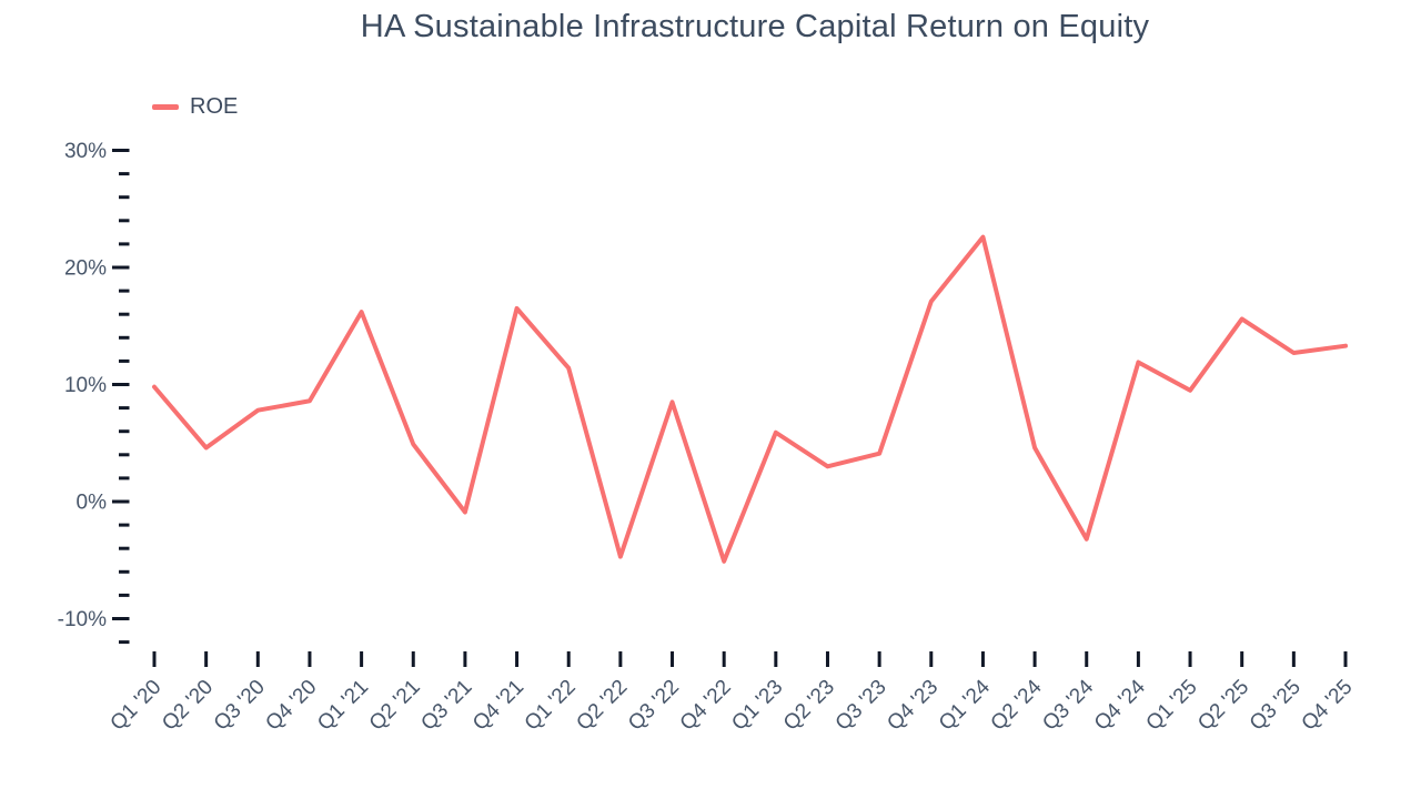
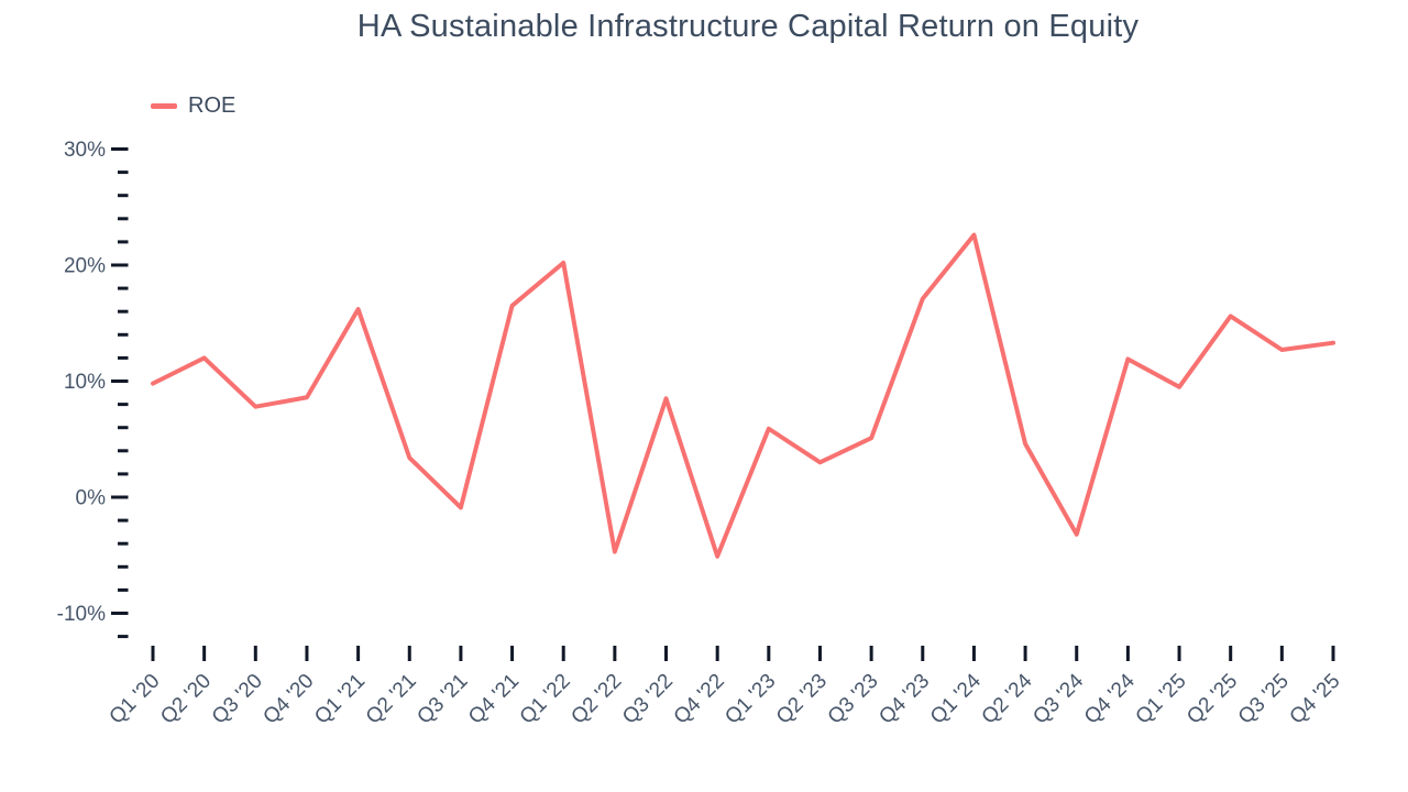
Q2 '20: 4.6% -> 12.0%
Q2 '21: 4.9% -> 3.4%
Q1 '22: 11.4% -> 20.2%
Q3 '23: 4.1% -> 5.1%
